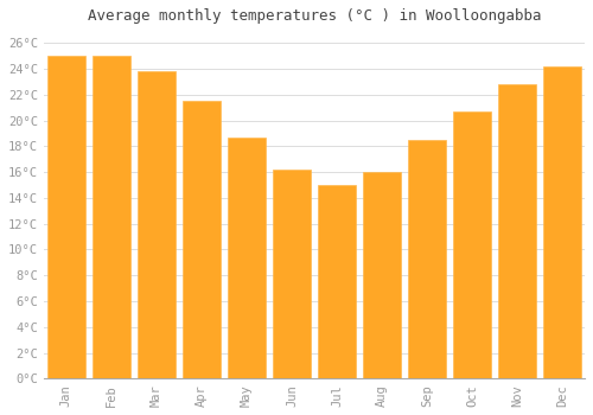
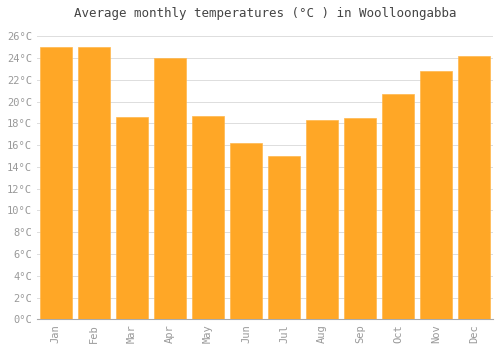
Mar: 23.8°C -> 18.6°C
Apr: 21.5°C -> 24.0°C
Aug: 16.0°C -> 18.3°C
